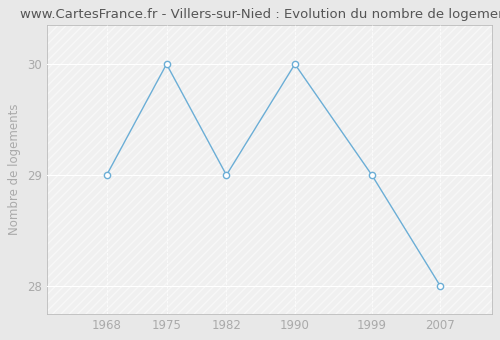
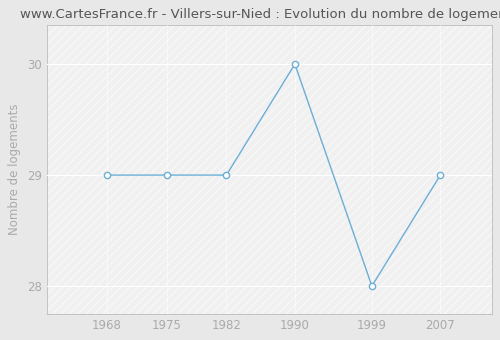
1975: 30 -> 29
1999: 29 -> 28
2007: 28 -> 29
